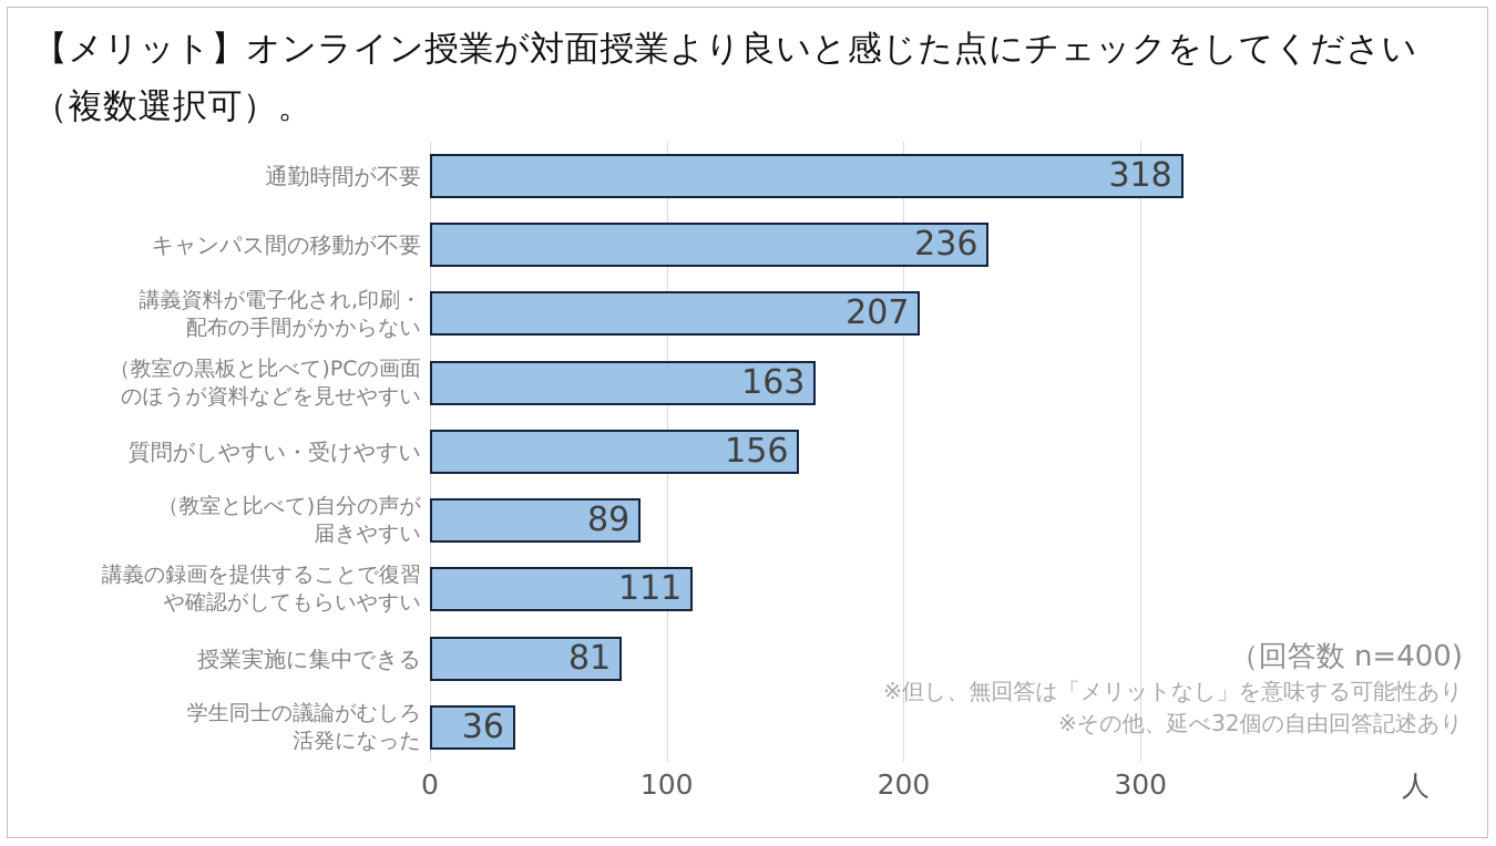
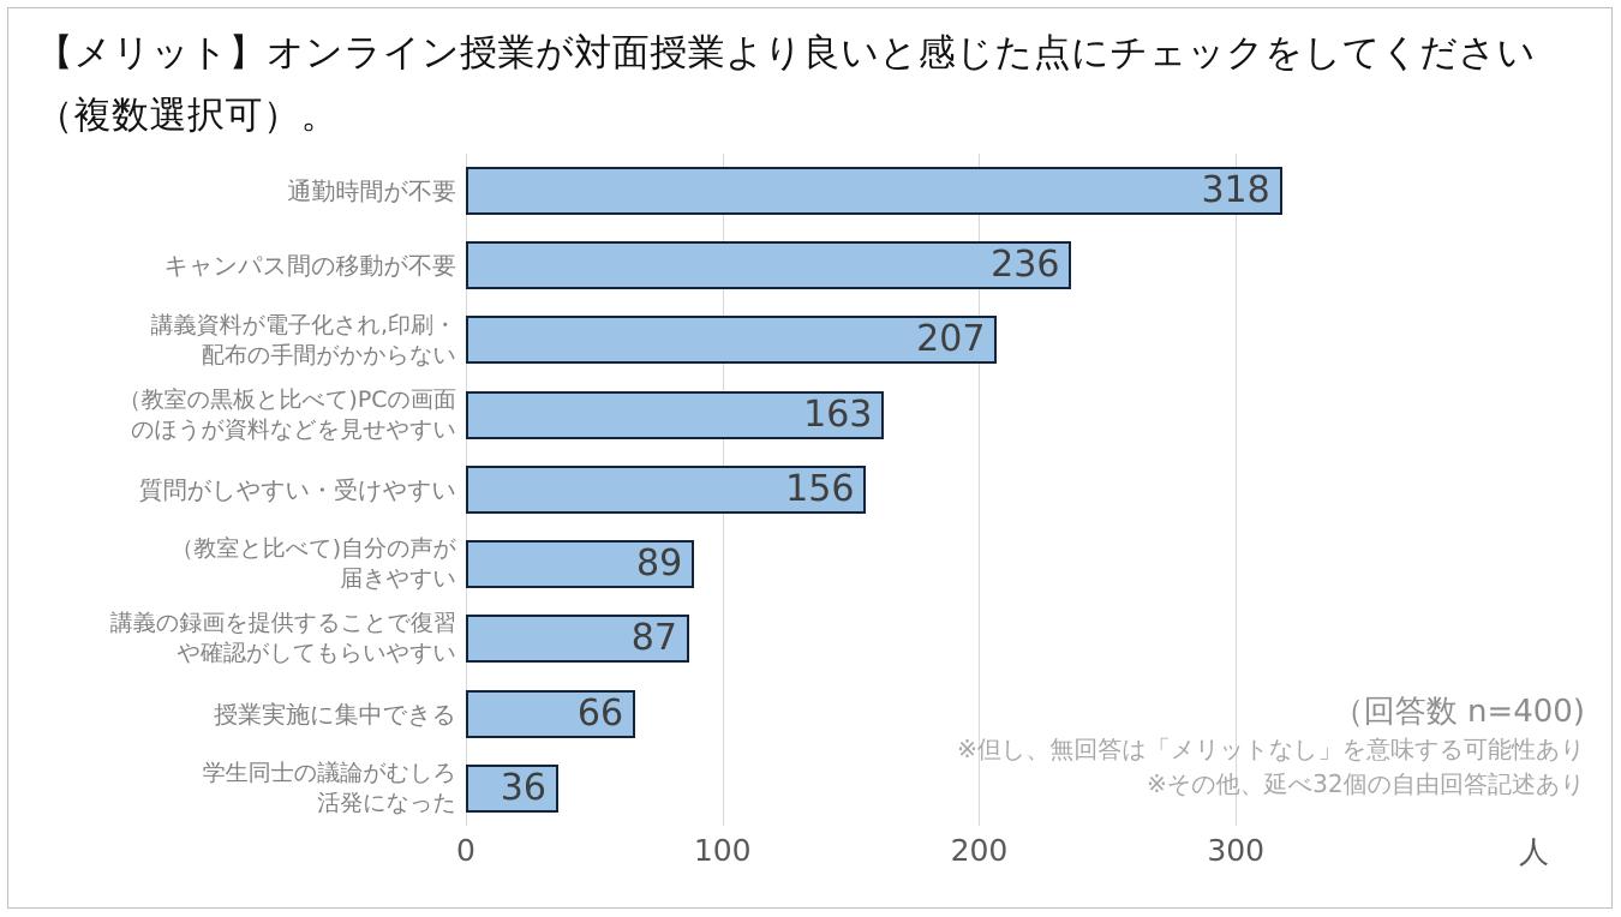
講義の録画を提供することで復習 や確認がしてもらいやすい: 111 -> 87
授業実施に集中できる: 81 -> 66
